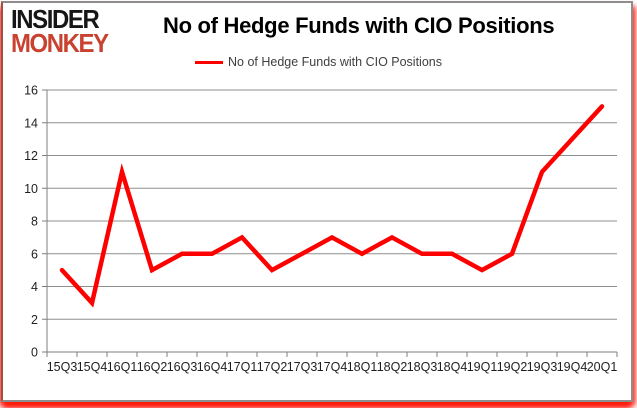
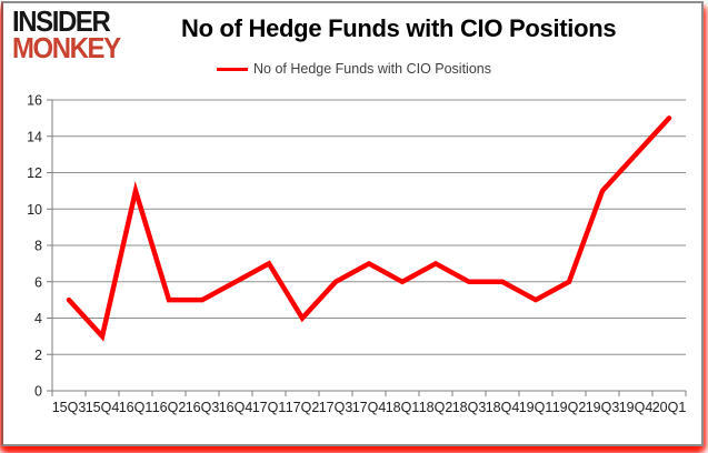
16Q3: 6 -> 5
17Q2: 5 -> 4
